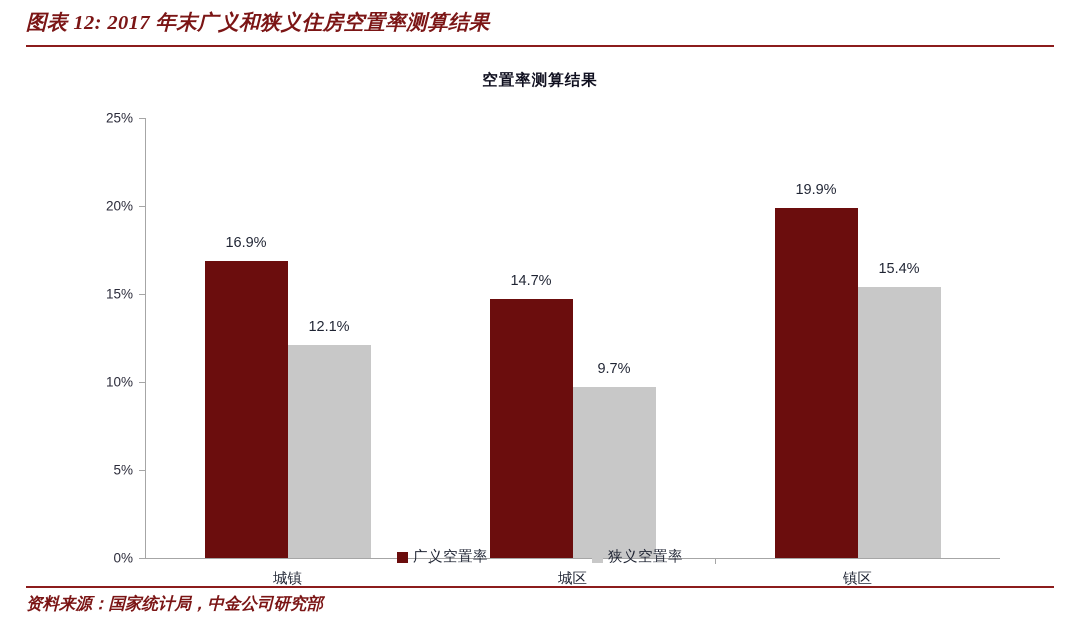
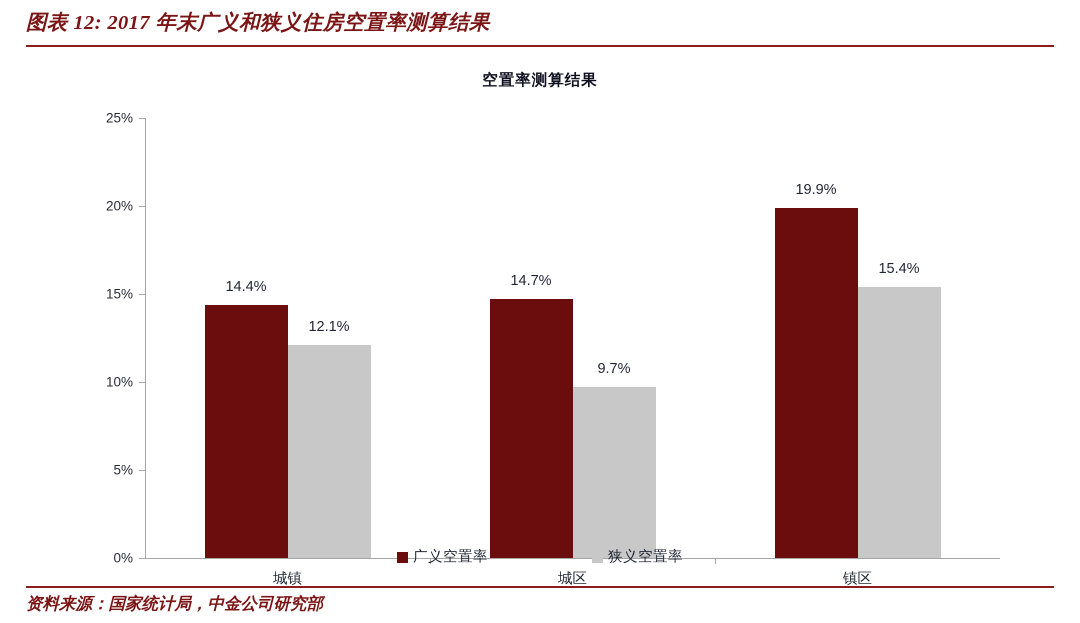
广义空置率/城镇: 16.9% -> 14.4%
